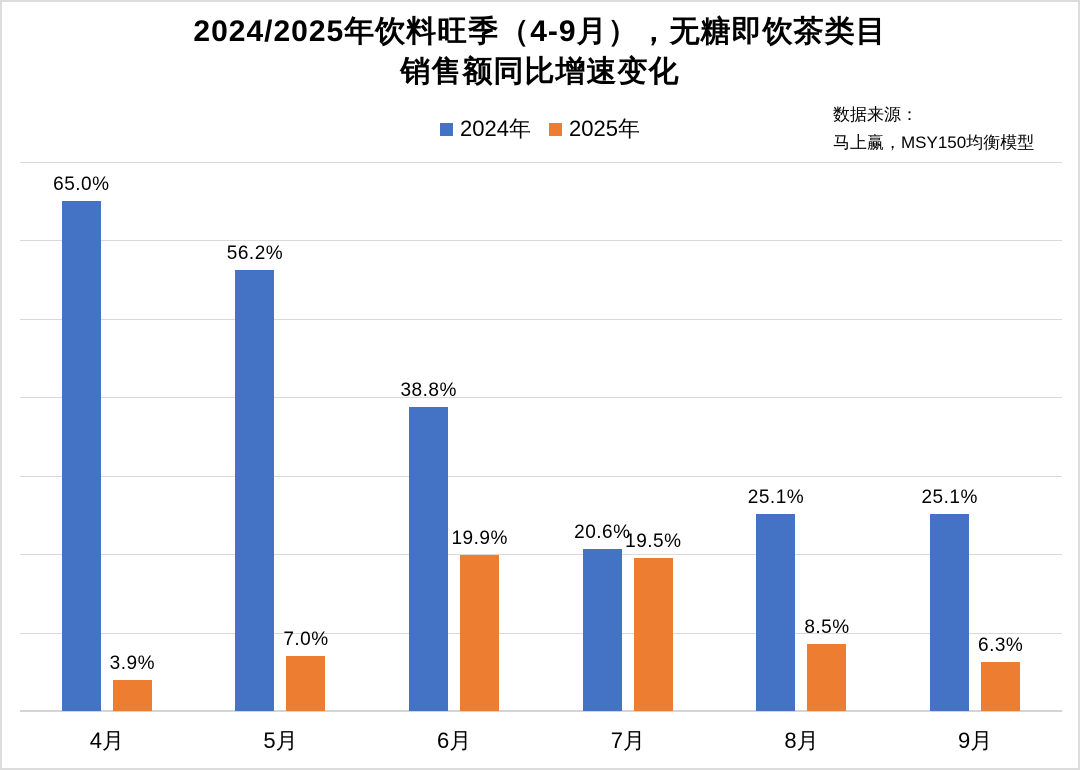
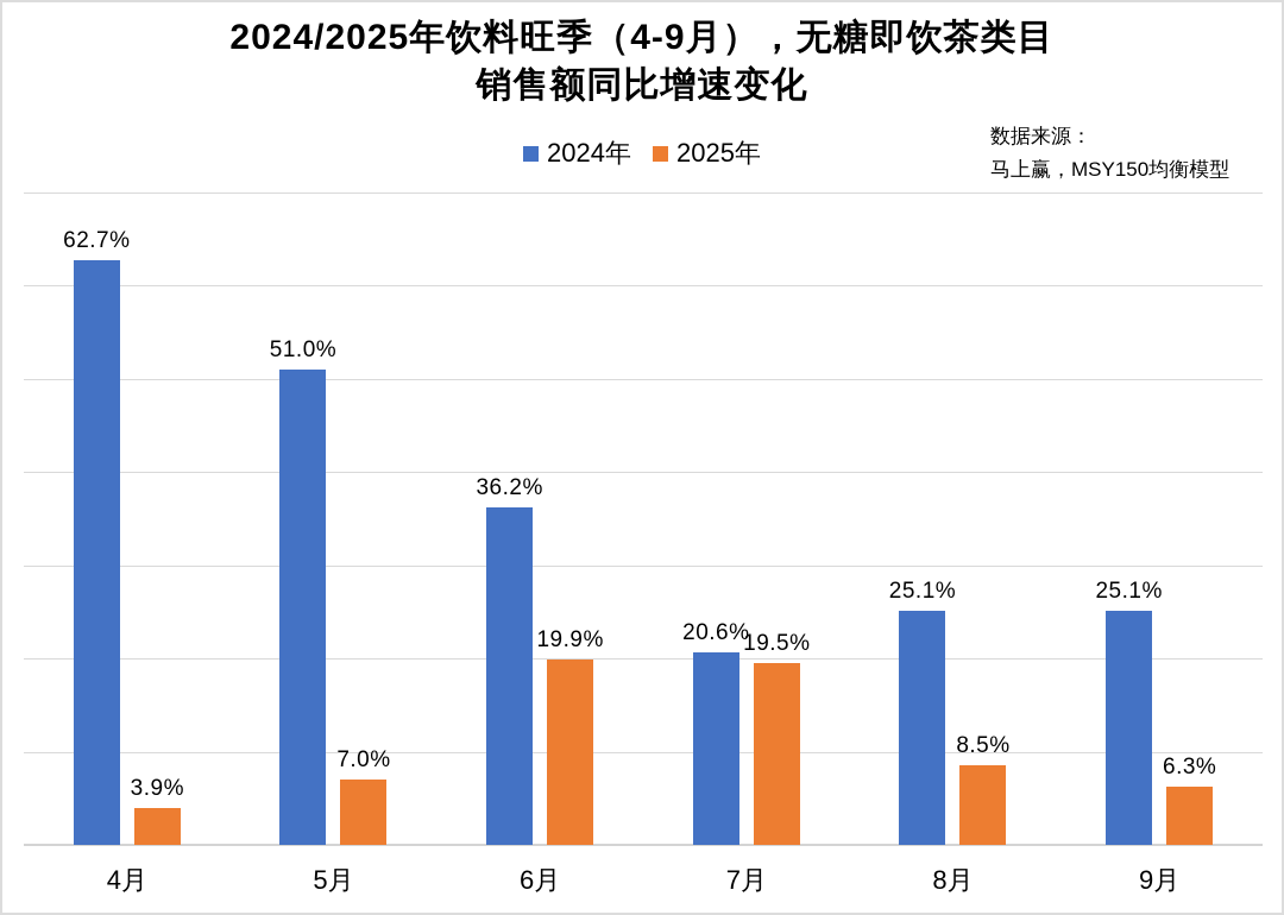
2024年/4月: 65.0% -> 62.7%
2024年/5月: 56.2% -> 51.0%
2024年/6月: 38.8% -> 36.2%
